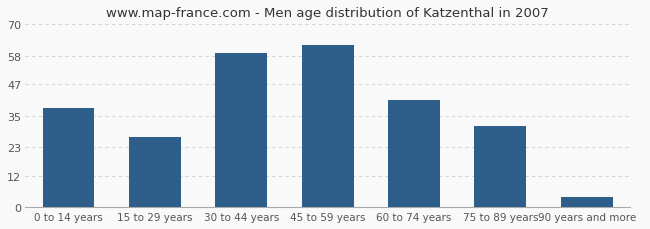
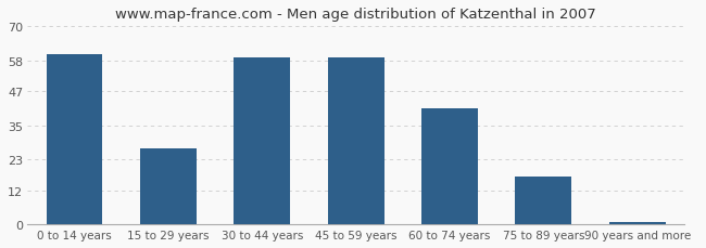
0 to 14 years: 38 -> 60
45 to 59 years: 62 -> 59
75 to 89 years: 31 -> 17
90 years and more: 4 -> 1
